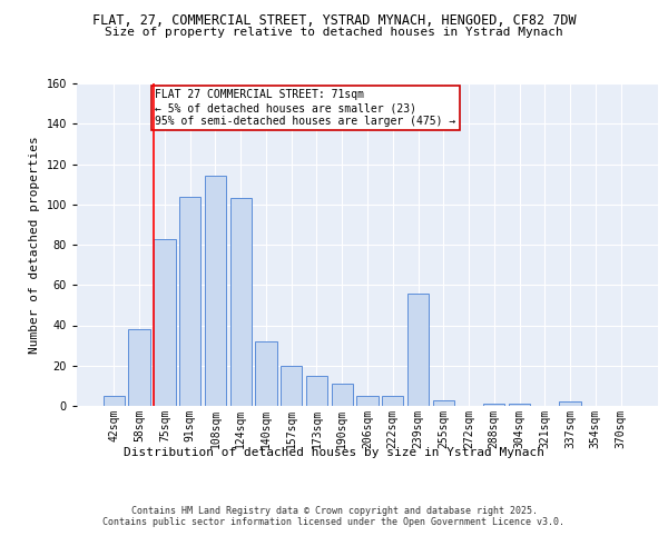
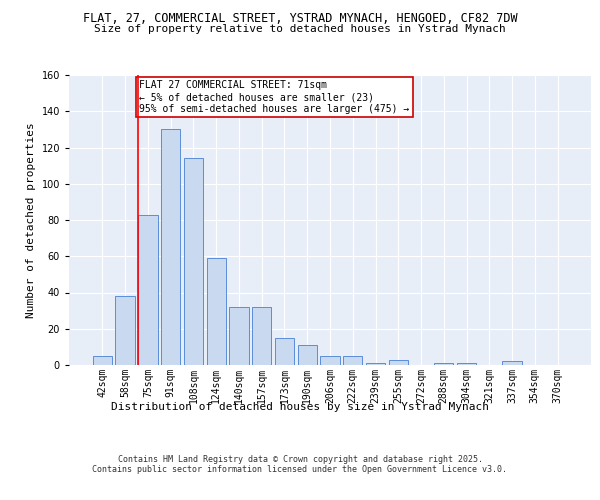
91sqm: 104 -> 130
124sqm: 103 -> 59
157sqm: 20 -> 32
239sqm: 56 -> 1
